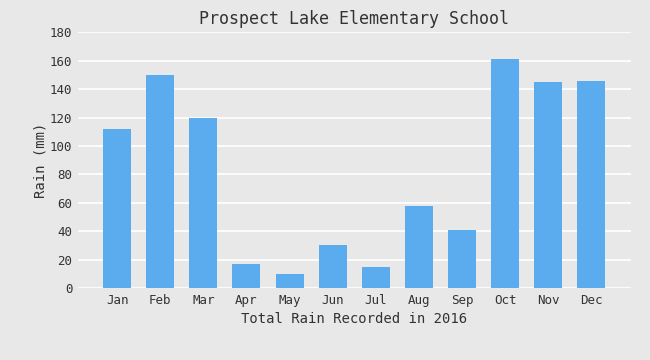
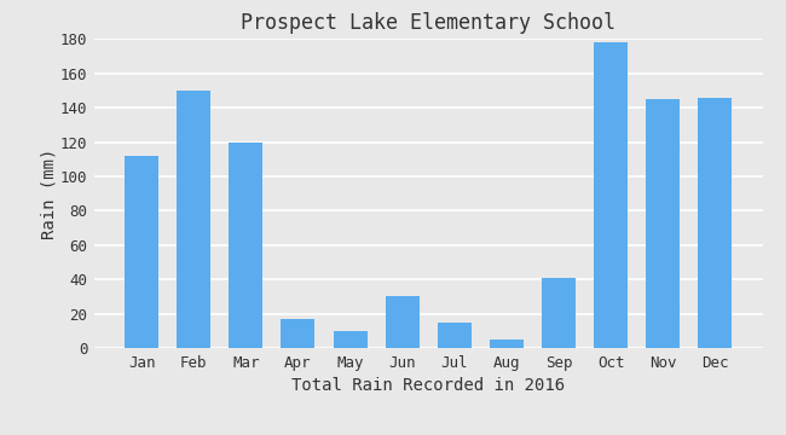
Aug: 58 -> 5
Oct: 161 -> 178
